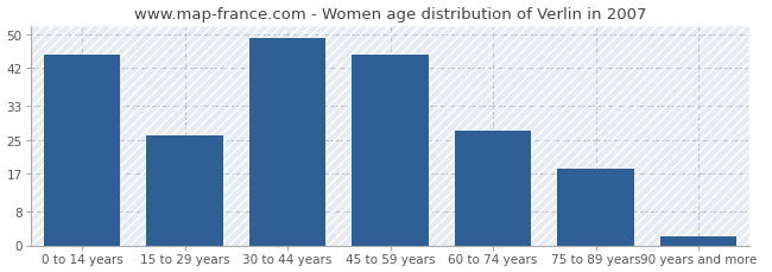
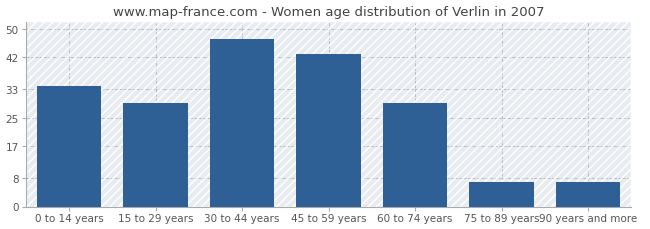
0 to 14 years: 45 -> 34
15 to 29 years: 26 -> 29
30 to 44 years: 49 -> 47
45 to 59 years: 45 -> 43
60 to 74 years: 27 -> 29
75 to 89 years: 18 -> 7
90 years and more: 2 -> 7
